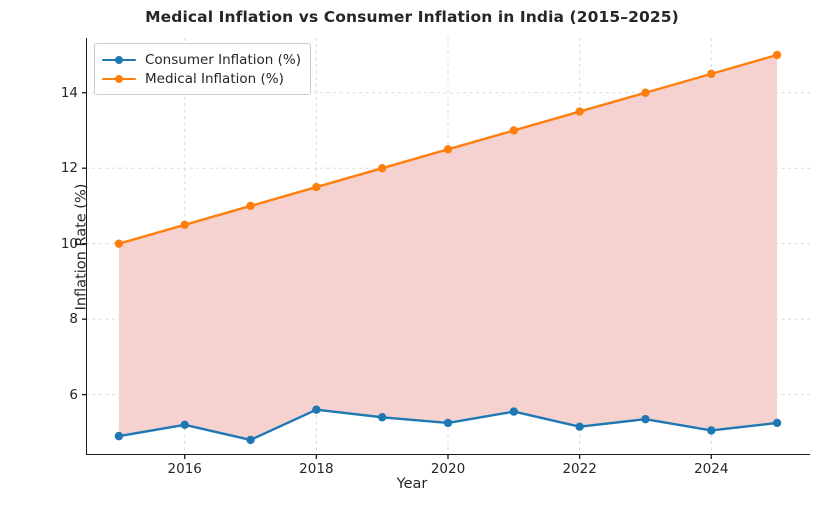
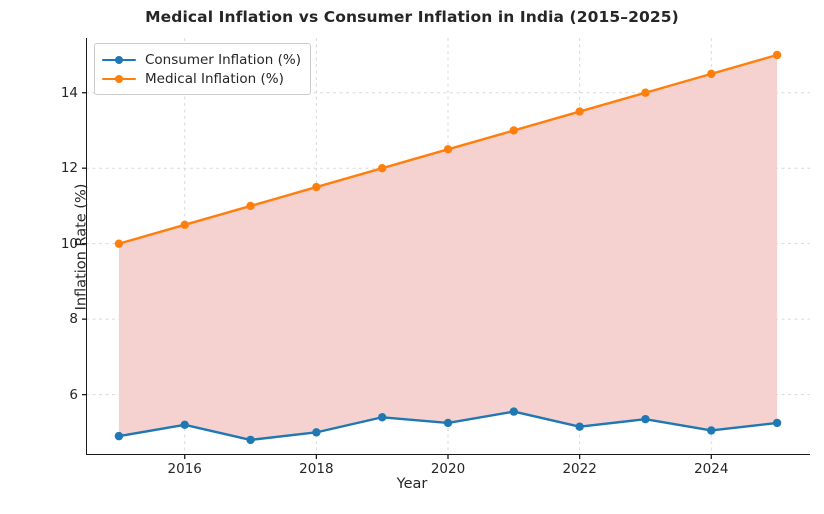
Consumer Inflation (%)/2018: 5.6 -> 5.0
